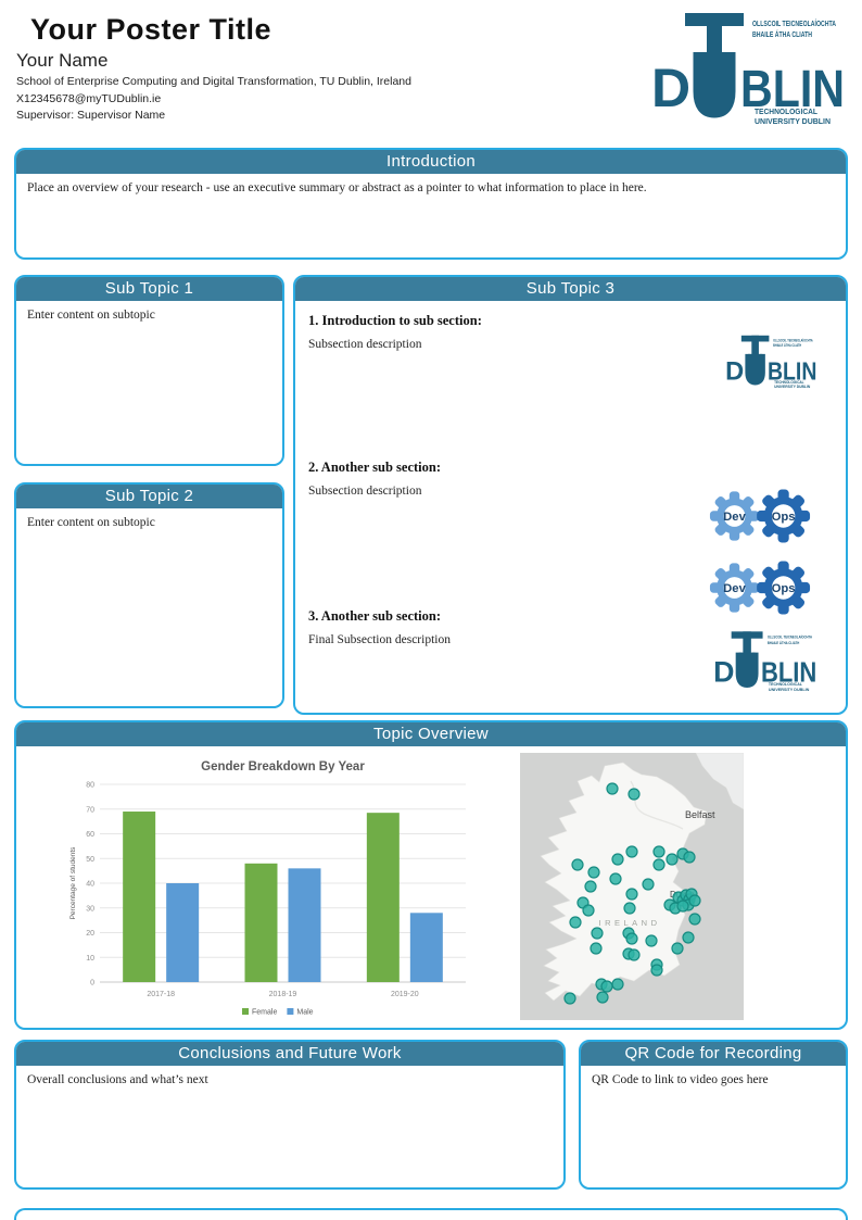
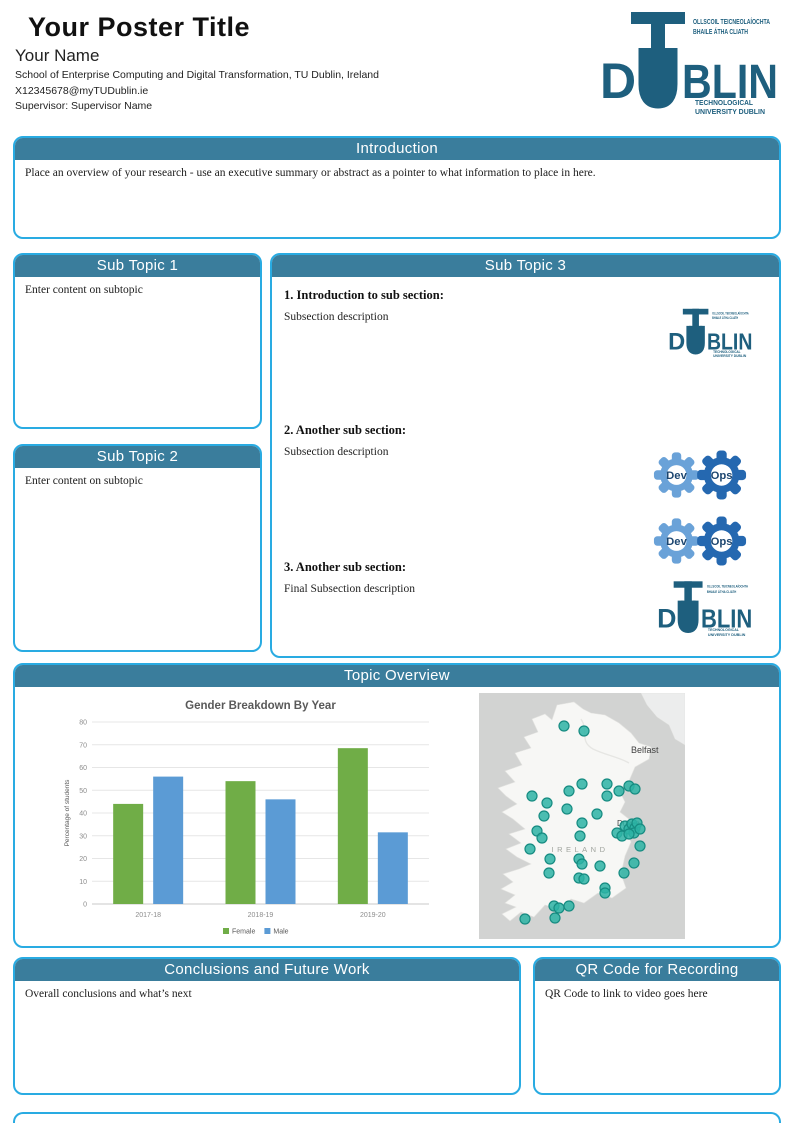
Female/2017-18: 69 -> 44
Male/2017-18: 40 -> 56
Female/2018-19: 48 -> 54
Male/2019-20: 28 -> 32
